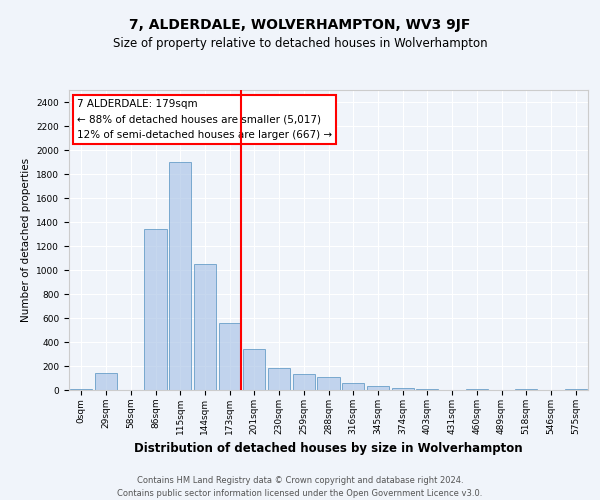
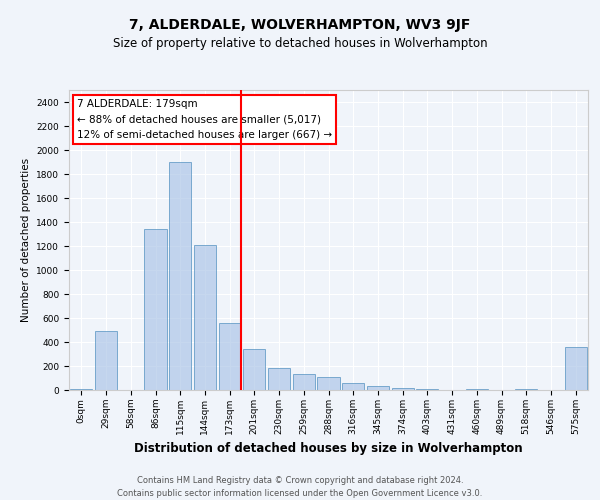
29sqm: 140 -> 490
144sqm: 1050 -> 1210
575sqm: 10 -> 360
